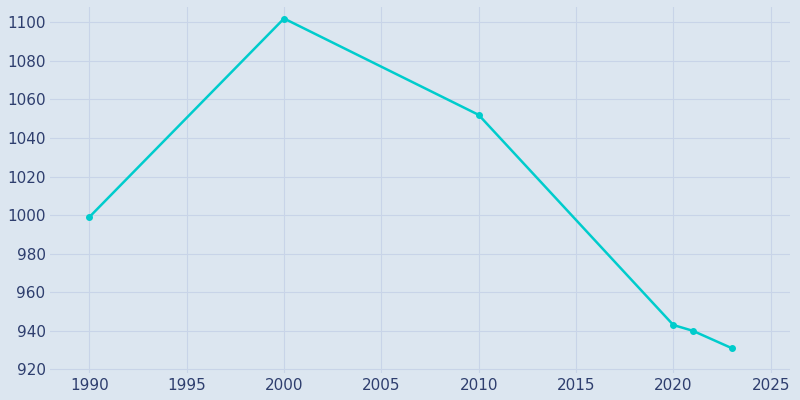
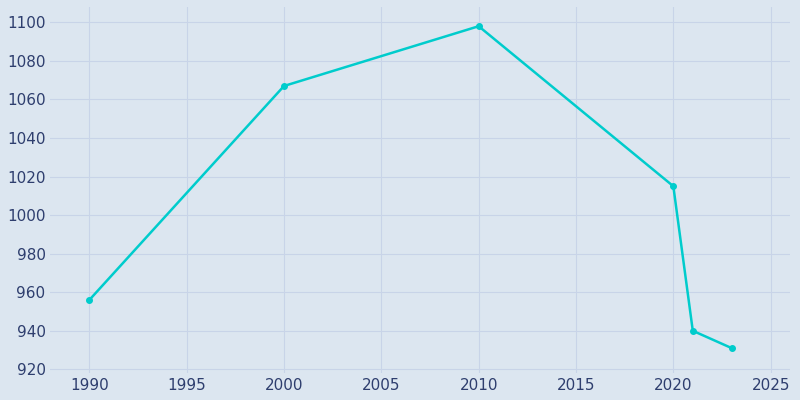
1990: 999 -> 956
2000: 1102 -> 1067
2010: 1052 -> 1098
2020: 943 -> 1015
